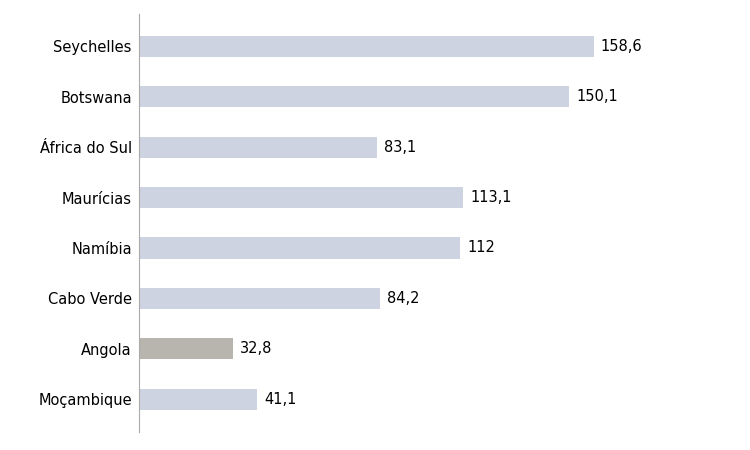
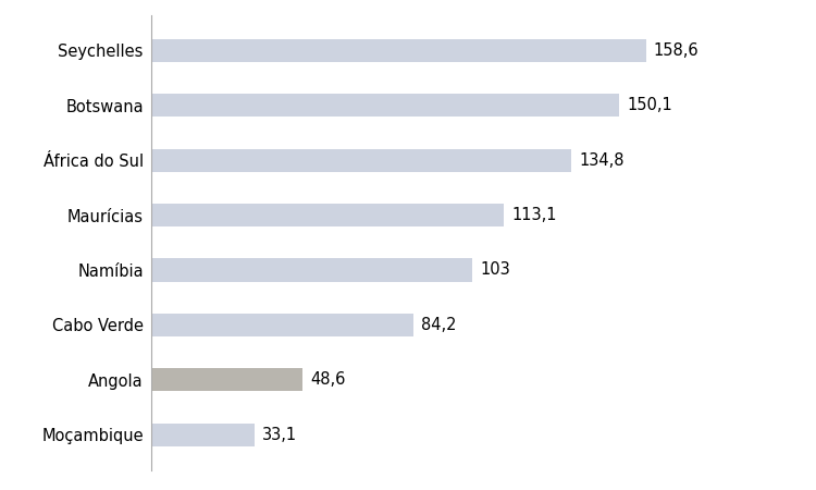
África do Sul: 83,1 -> 134,8
Namíbia: 112 -> 103
Angola: 32,8 -> 48,6
Moçambique: 41,1 -> 33,1
